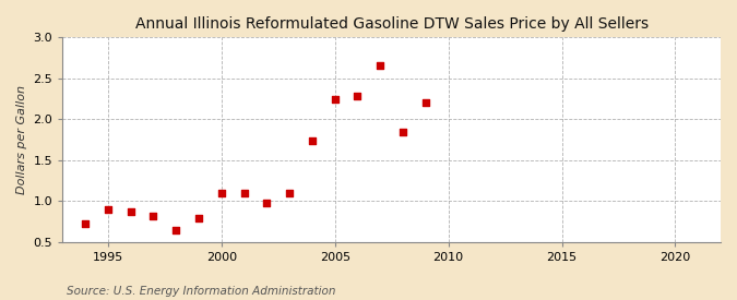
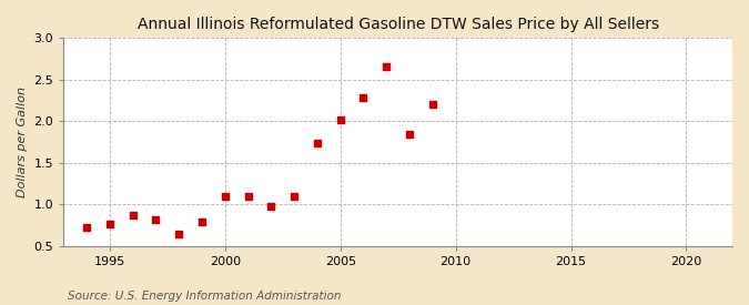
1995: 0.90 -> 0.76
2005: 2.24 -> 2.02
